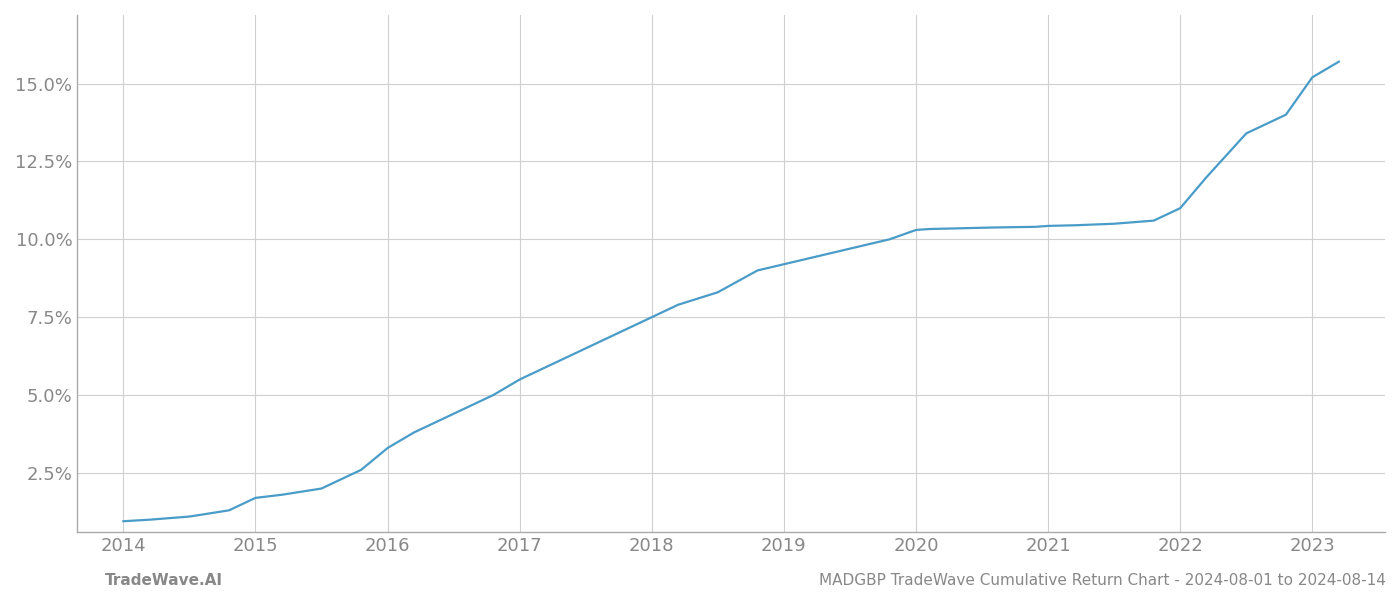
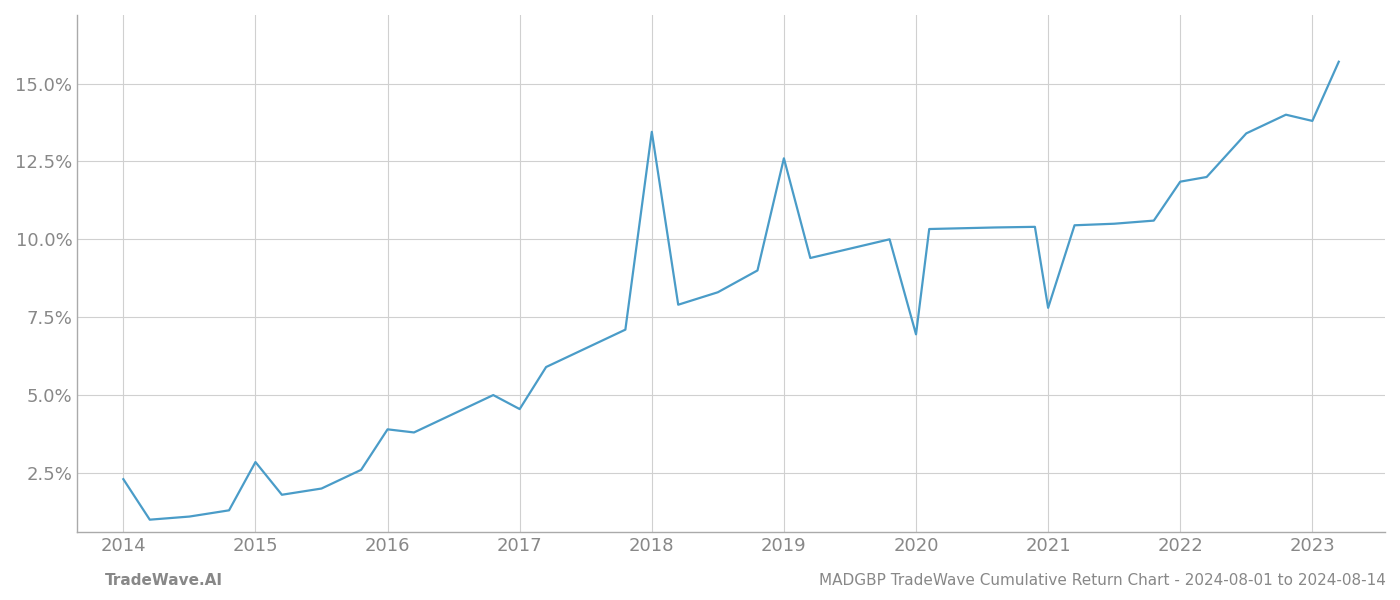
2014: 0.95% -> 2.30%
2015: 1.70% -> 2.85%
2016: 3.30% -> 3.90%
2017: 5.50% -> 4.55%
2018: 7.50% -> 13.45%
2019: 9.20% -> 12.60%
2020: 10.30% -> 6.95%
2021: 10.43% -> 7.80%
2022: 11.00% -> 11.85%
2023: 15.20% -> 13.80%
